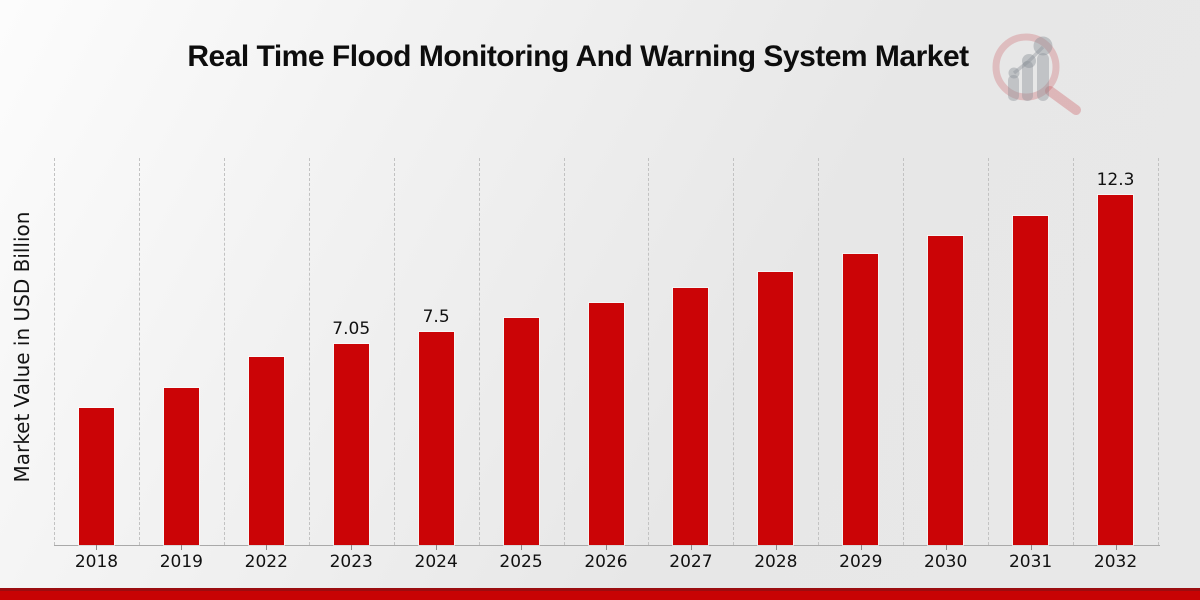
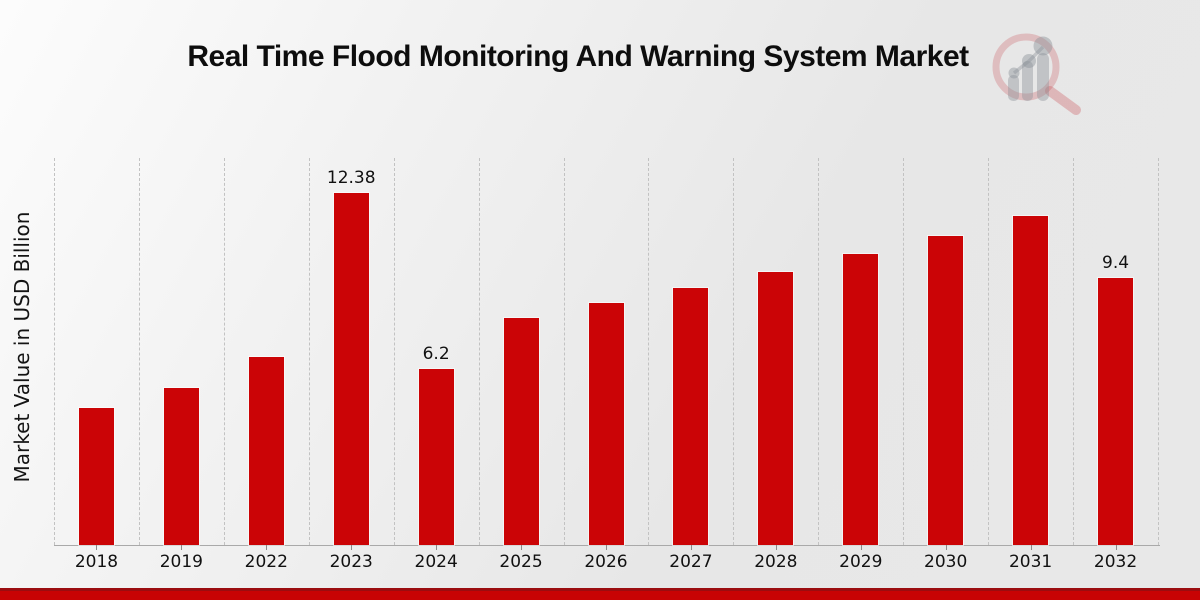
2023: 7.05 -> 12.38
2024: 7.5 -> 6.2
2032: 12.3 -> 9.4
